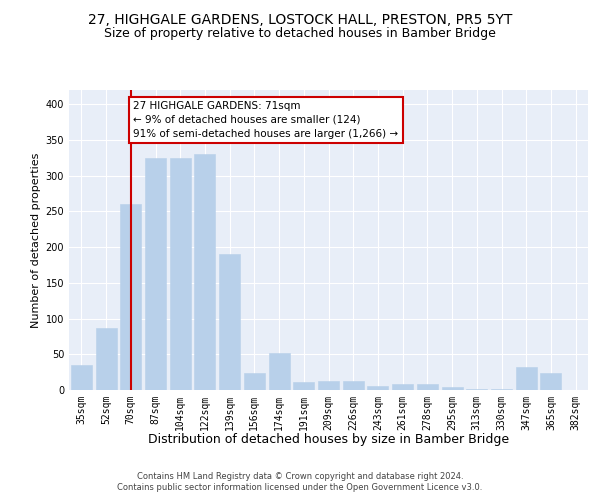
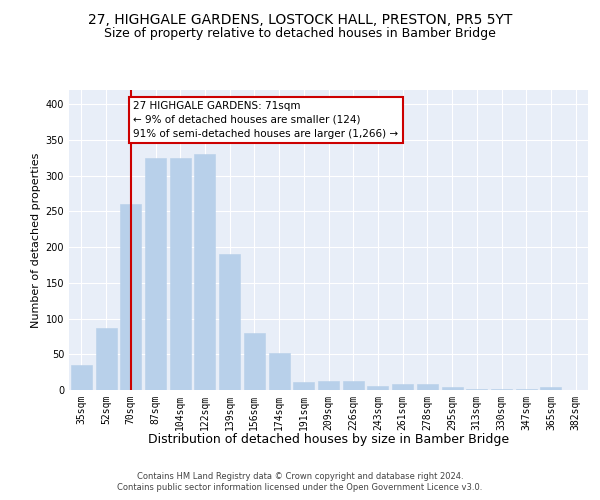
156sqm: 24 -> 80
347sqm: 32 -> 1
365sqm: 24 -> 4
